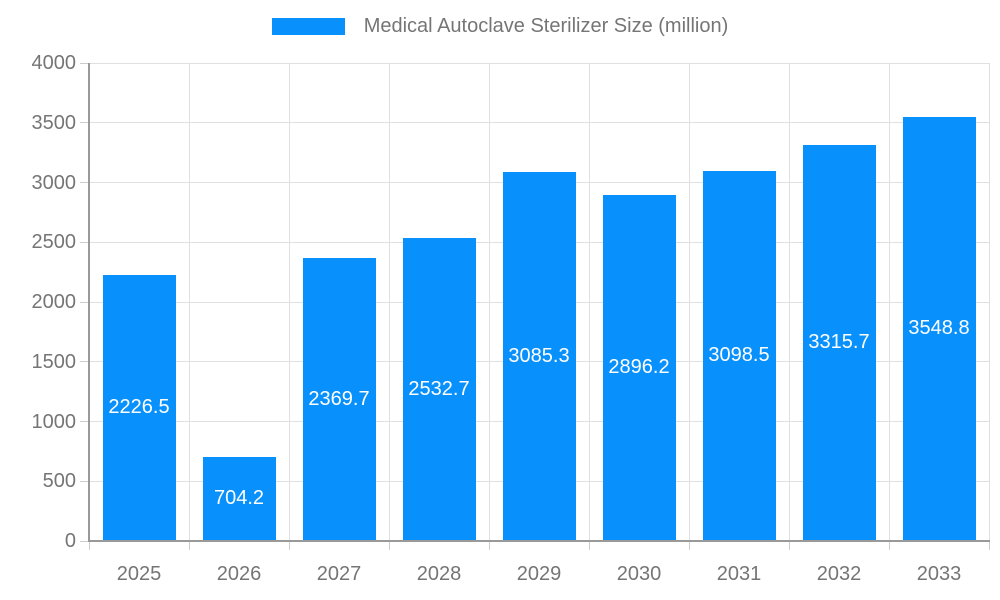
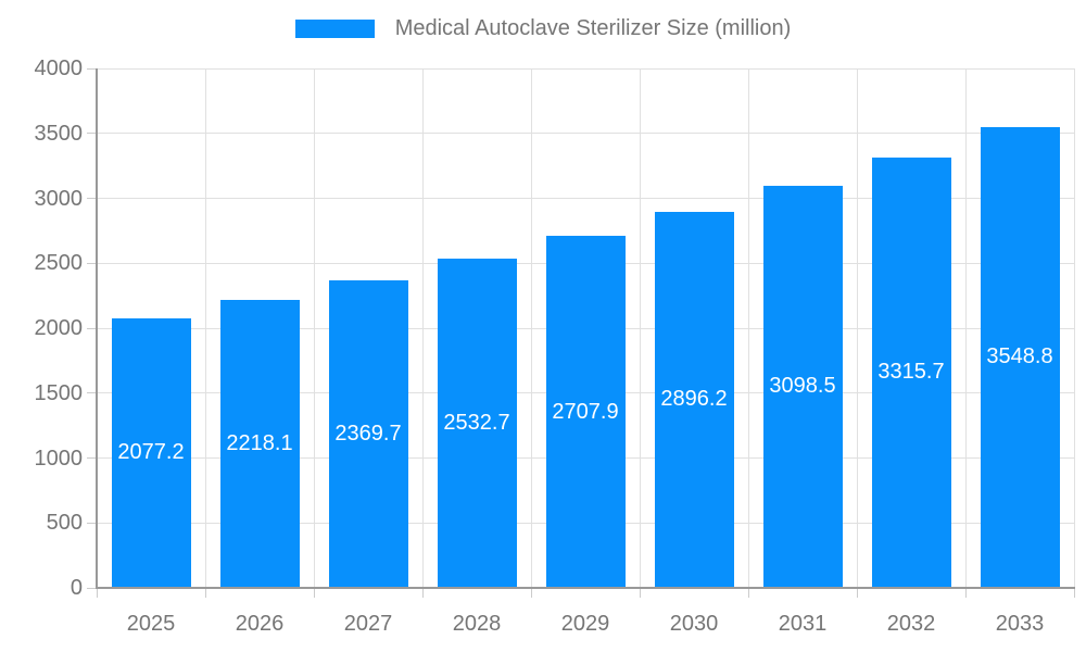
2025: 2226.5 -> 2077.2
2026: 704.2 -> 2218.1
2029: 3085.3 -> 2707.9
